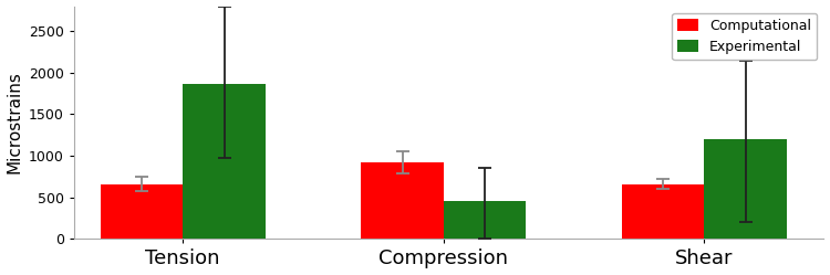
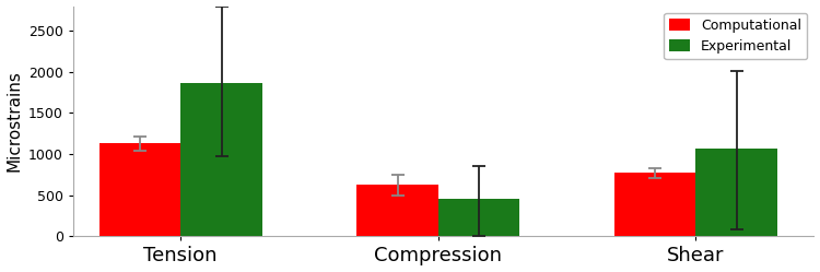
Computational/Tension: 660 -> 1130
Computational/Compression: 920 -> 620
Computational/Shear: 660 -> 770
Experimental/Shear: 1200 -> 1070
